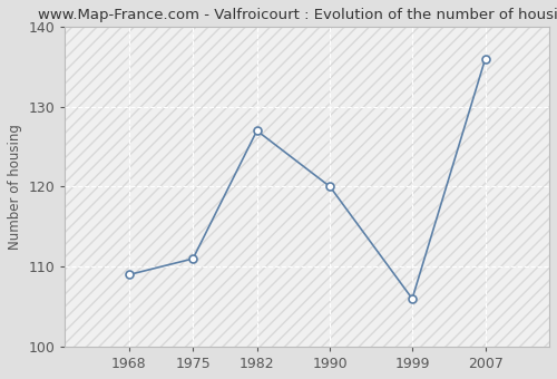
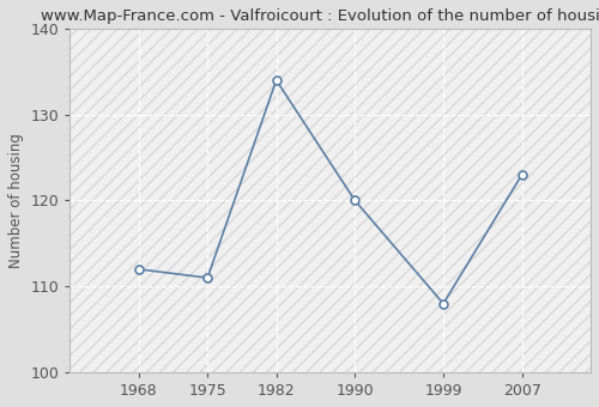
1968: 109 -> 112
1982: 127 -> 134
1999: 106 -> 108
2007: 136 -> 123
